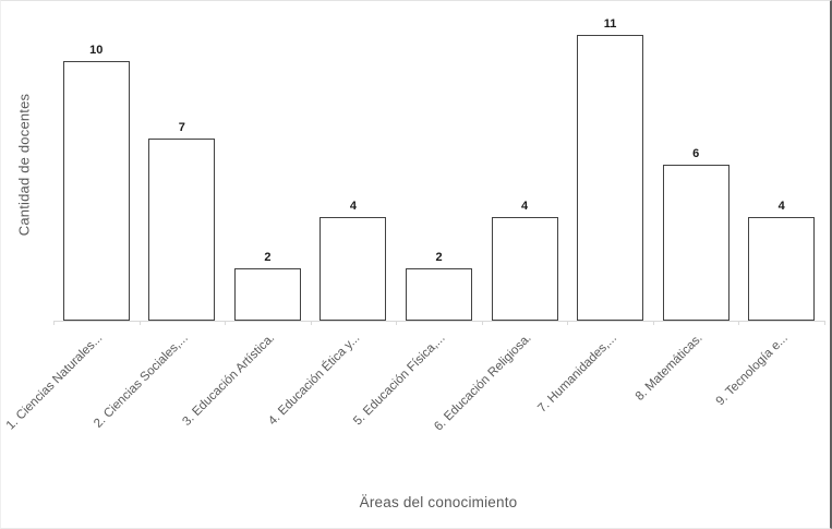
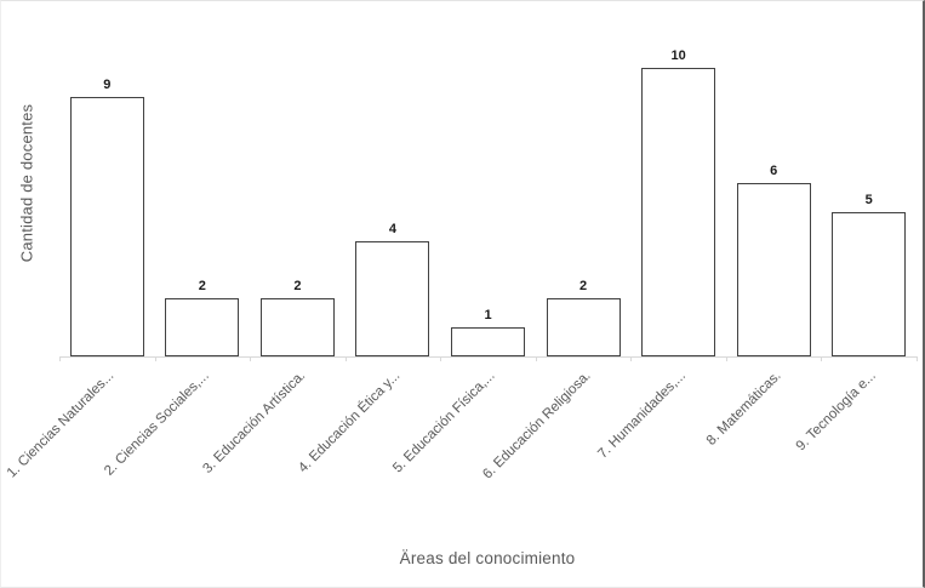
1. Ciencias Naturales...: 10 -> 9
2. Ciencias Sociales,...: 7 -> 2
5. Educación Física,...: 2 -> 1
6. Educación Religiosa.: 4 -> 2
7. Humanidades,...: 11 -> 10
9. Tecnología e...: 4 -> 5
